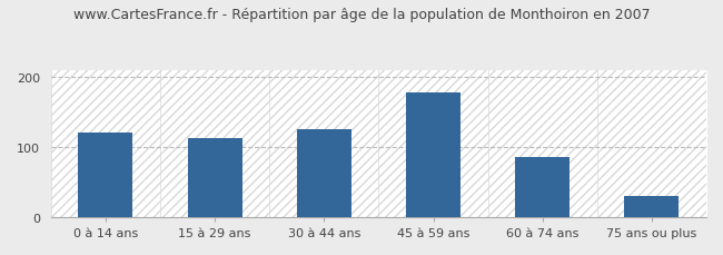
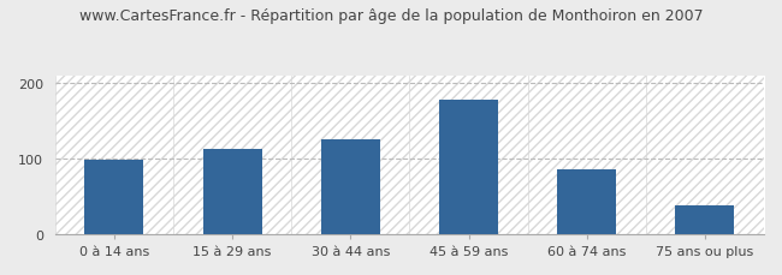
0 à 14 ans: 120 -> 98
75 ans ou plus: 30 -> 38
